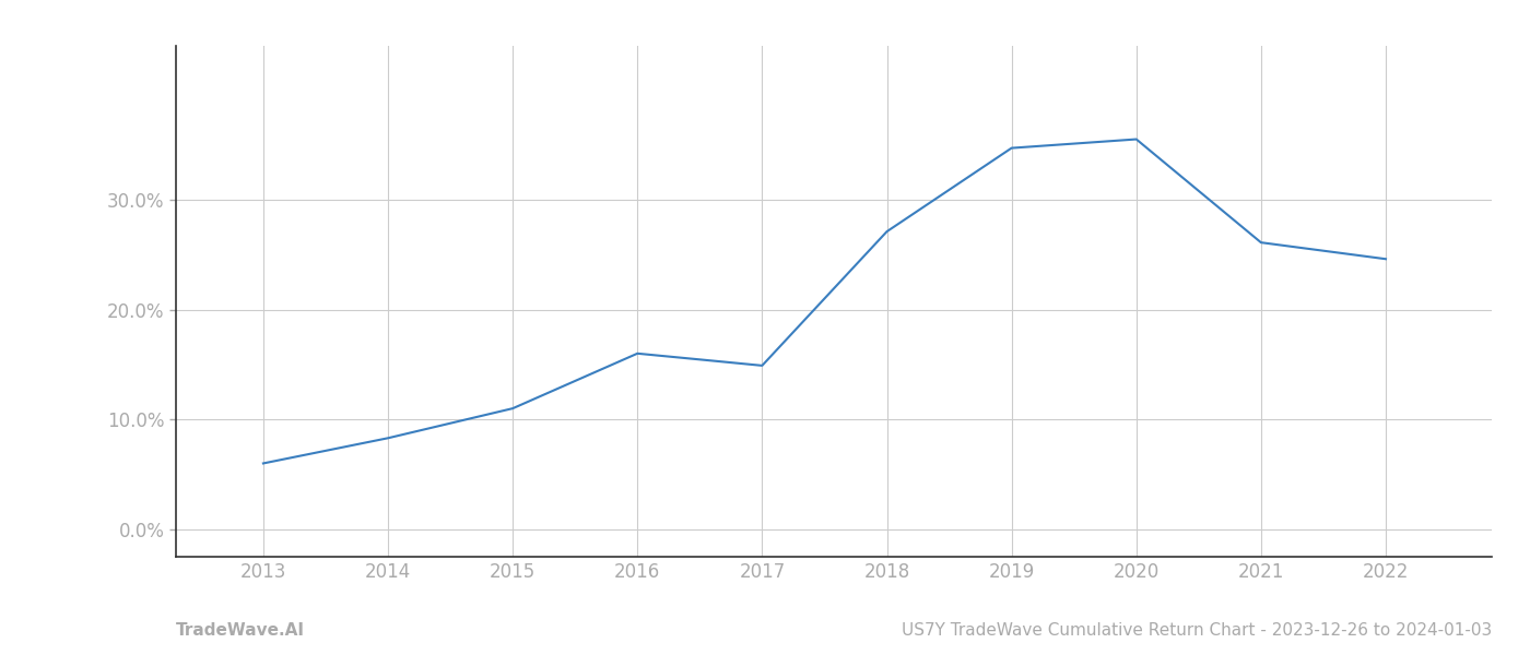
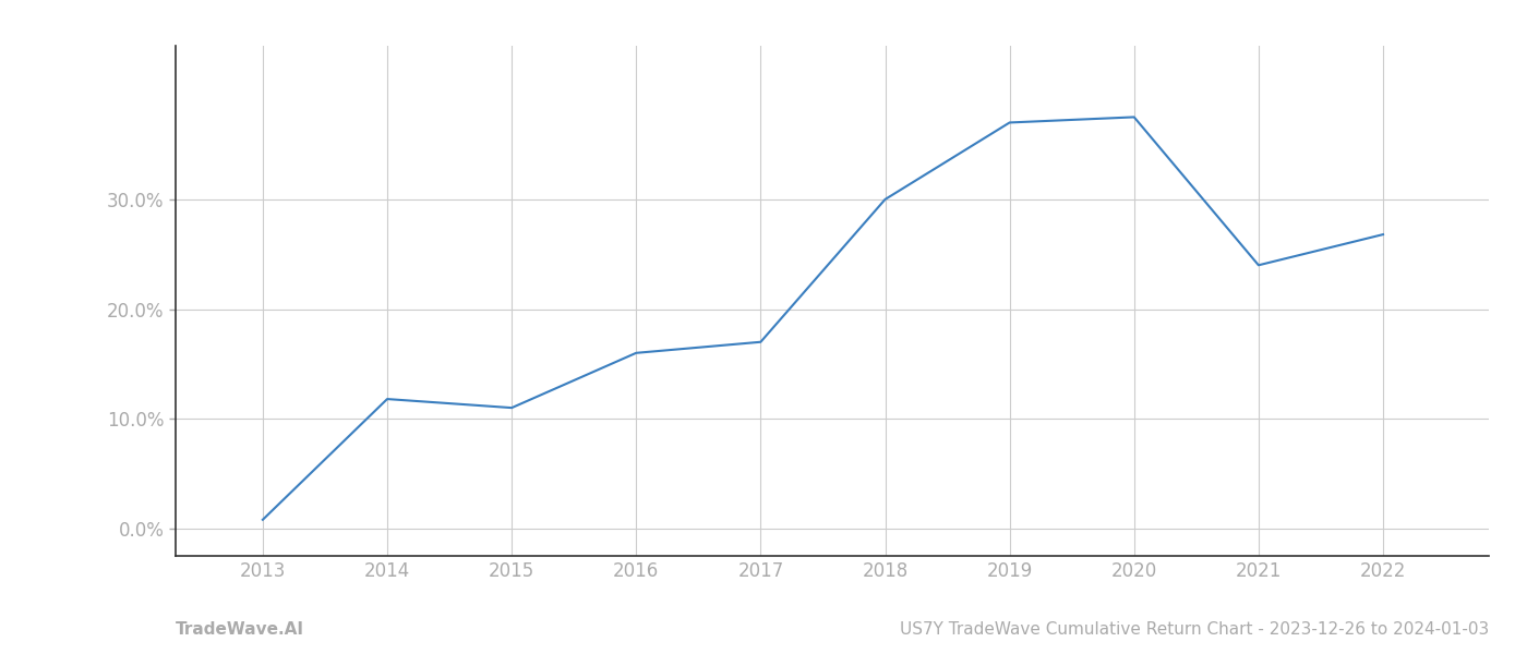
2013: 6.0% -> 0.8%
2014: 8.3% -> 11.8%
2017: 14.9% -> 17.0%
2018: 27.1% -> 30.0%
2019: 34.7% -> 37.0%
2020: 35.5% -> 37.5%
2021: 26.1% -> 24.0%
2022: 24.6% -> 26.8%
